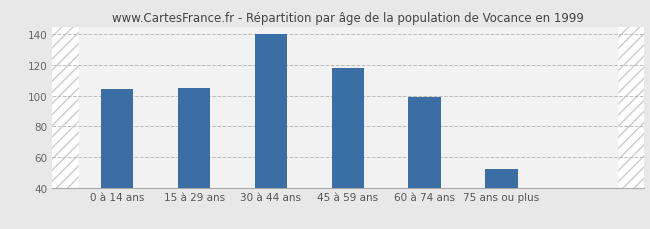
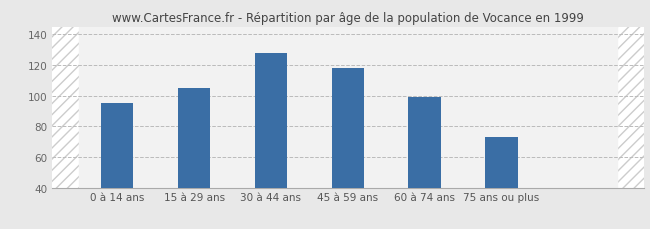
0 à 14 ans: 104 -> 95
30 à 44 ans: 140 -> 128
75 ans ou plus: 52 -> 73
